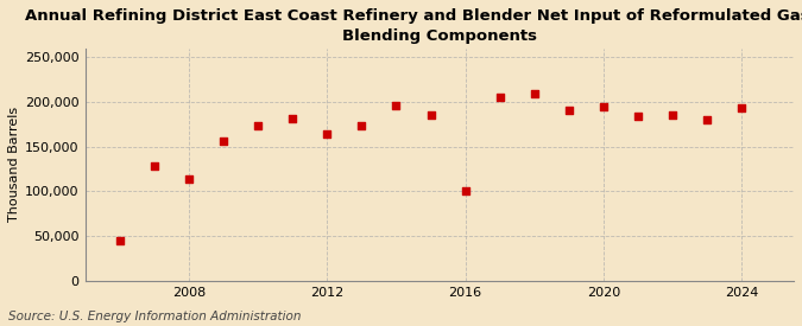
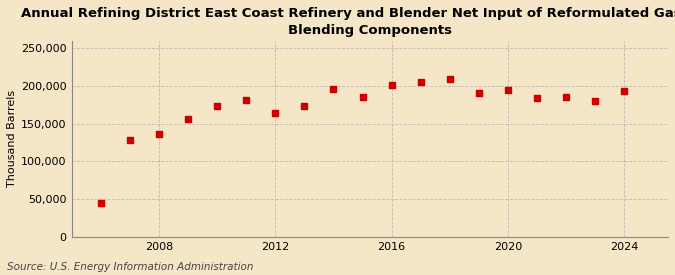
2008: 114,000 -> 136,000
2016: 100,000 -> 202,000
